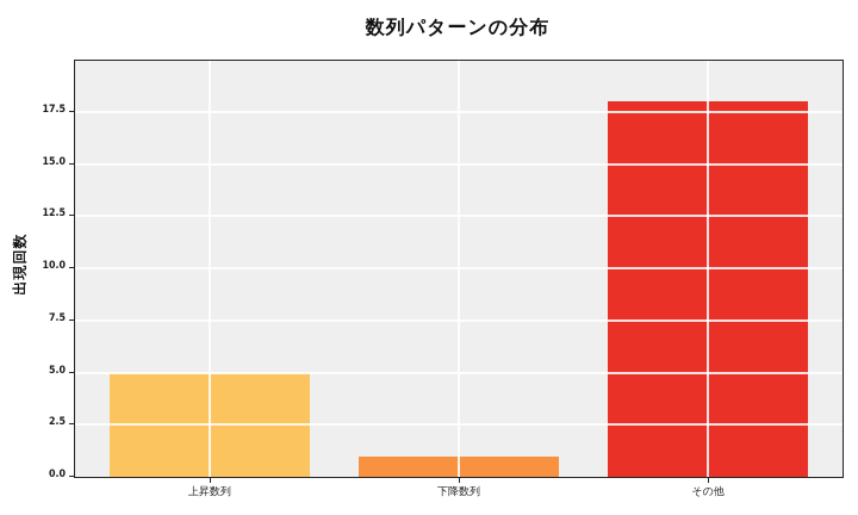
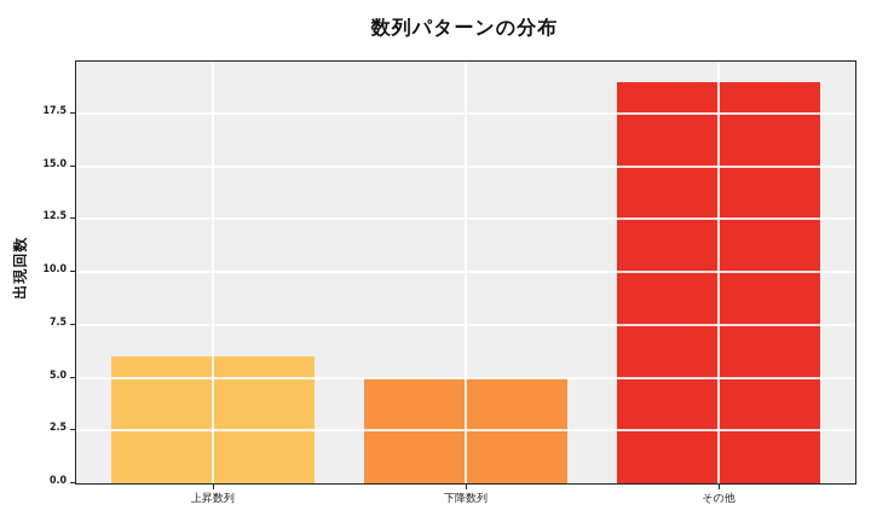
上昇数列: 5 -> 6
下降数列: 1 -> 5
その他: 18 -> 19
